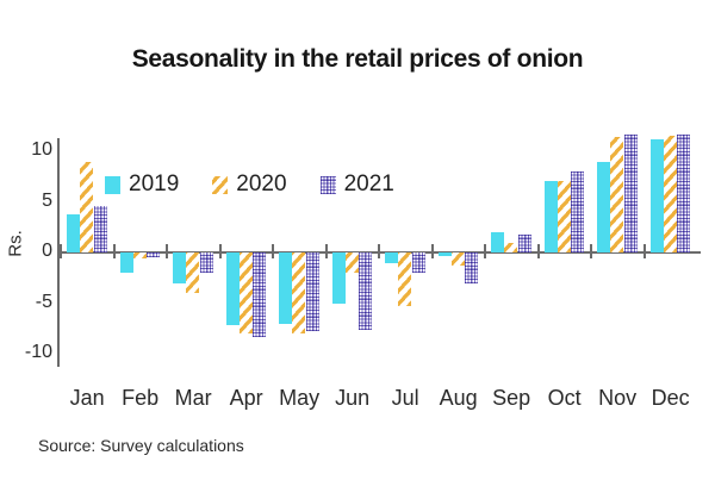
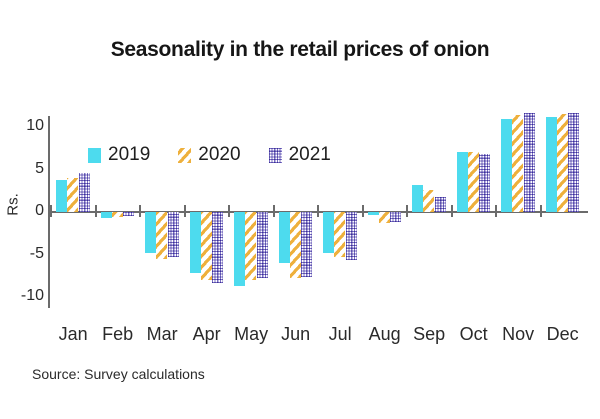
2020/Jan: 9 -> 4
2019/Feb: -2 -> -1
2019/Mar: -3 -> -5
2020/Mar: -4 -> -6
2021/Mar: -2 -> -5
2019/May: -7 -> -9
2019/Jun: -5 -> -6
2020/Jun: -2 -> -8
2019/Jul: -1 -> -5
2021/Jul: -2 -> -6
2021/Aug: -3 -> -1
2019/Sep: 2 -> 3
2020/Sep: 1 -> 3
2021/Oct: 8 -> 7
2019/Nov: 9 -> 11
